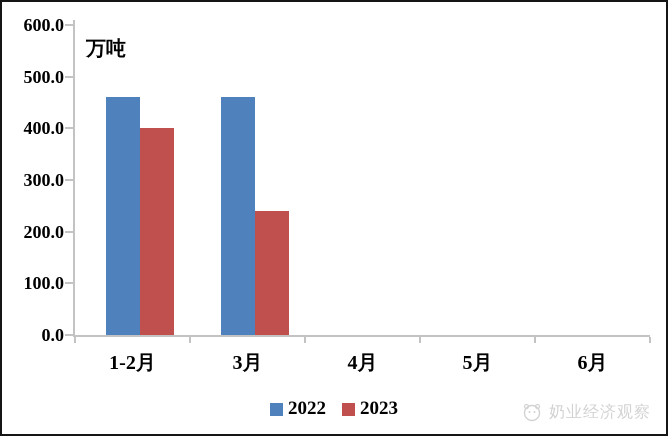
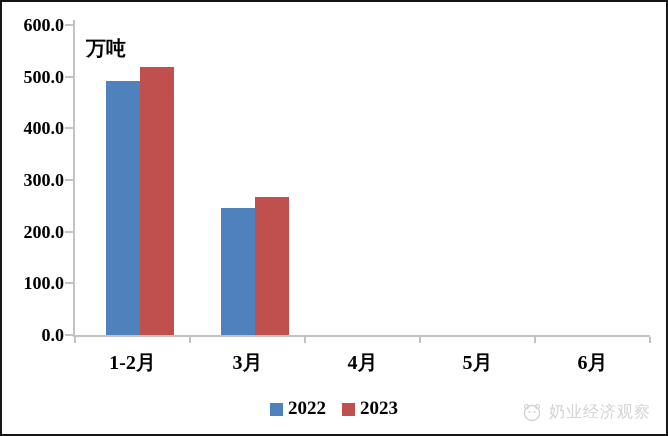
2022/1-2月: 460 -> 490
2023/1-2月: 400 -> 520
2022/3月: 460 -> 250
2023/3月: 240 -> 270
